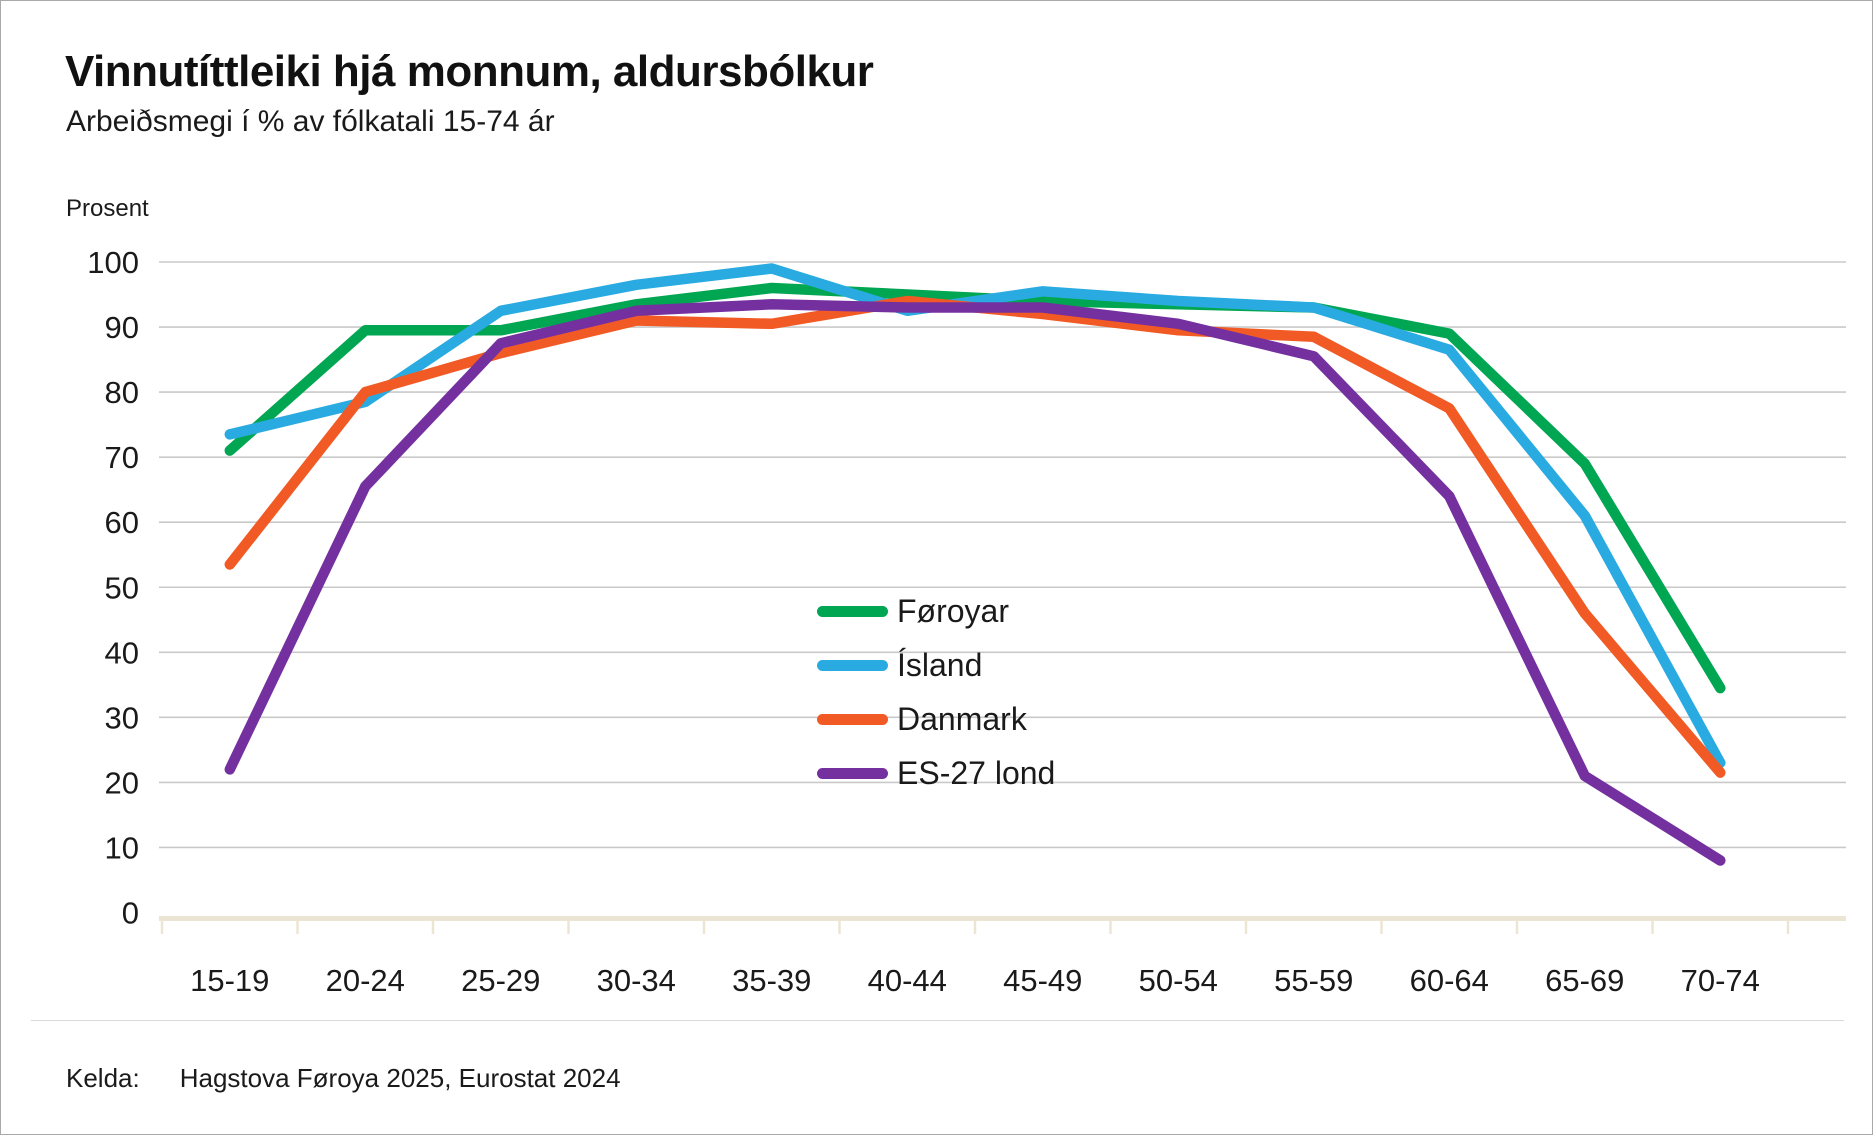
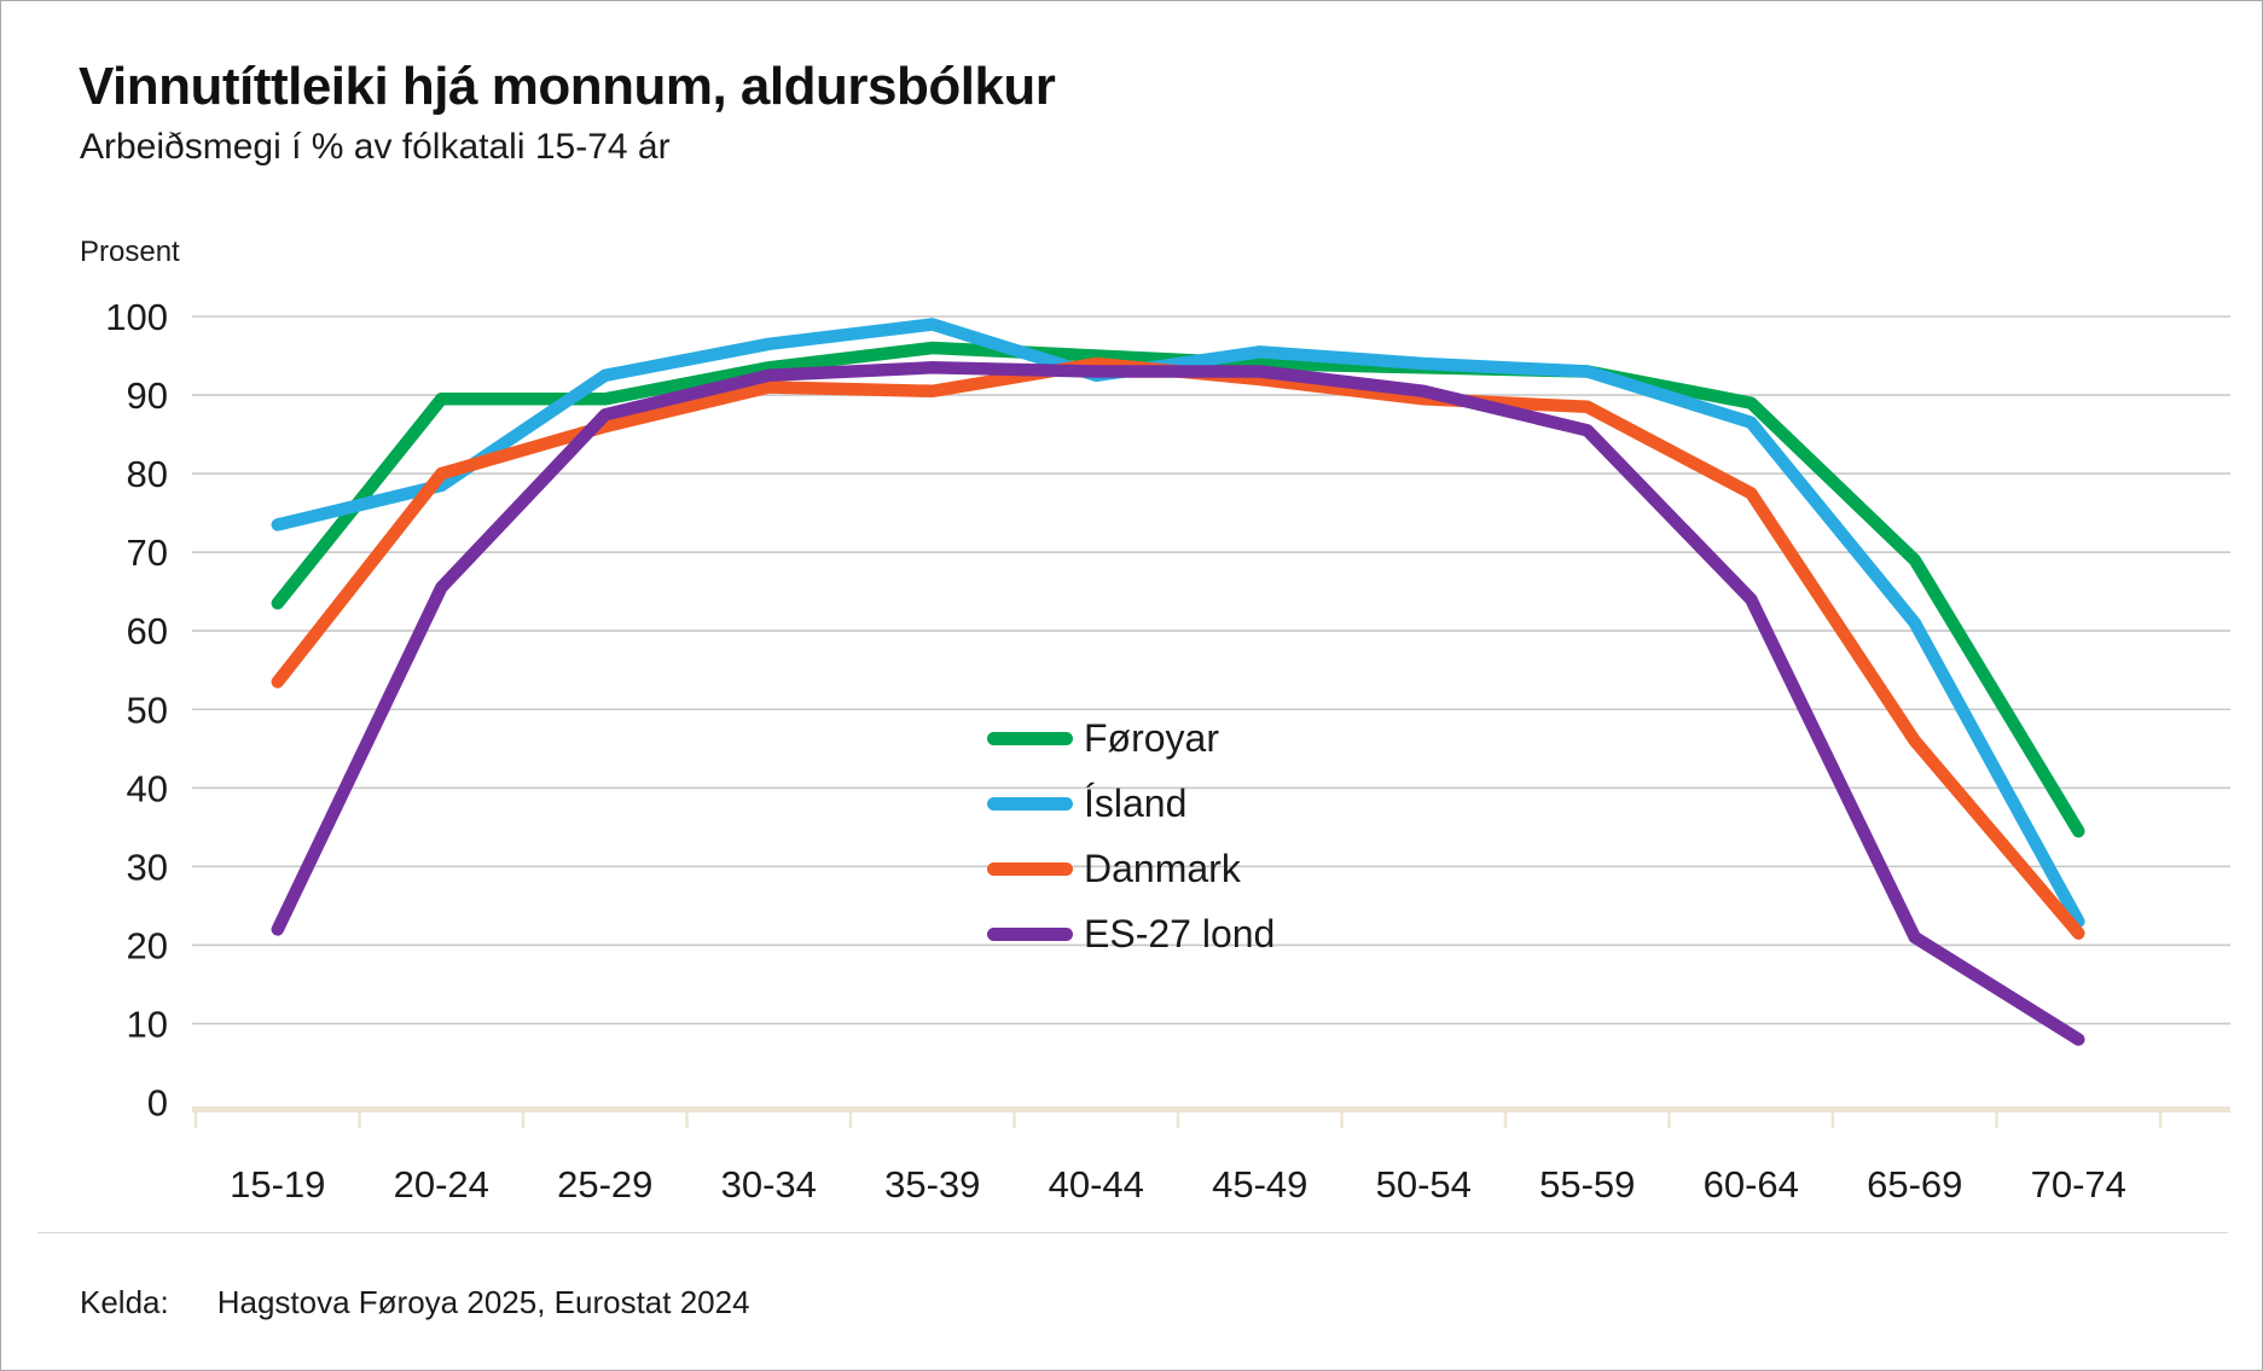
Føroyar/15-19: 71 -> 64
